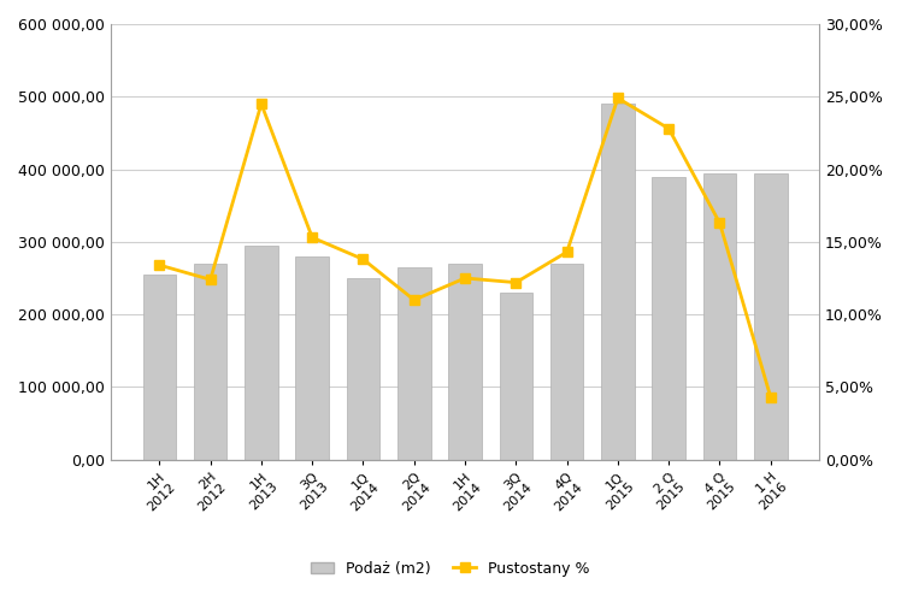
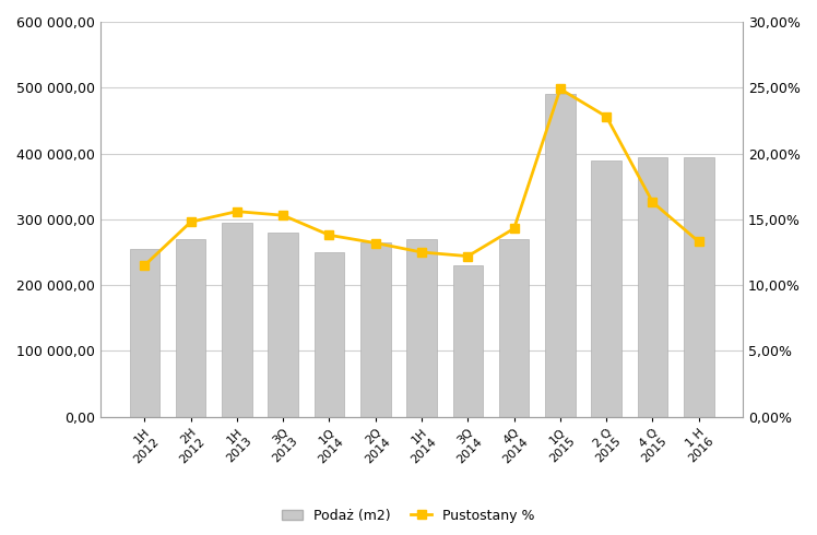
Pustostany %/1H 2012: 13,4% -> 11,5%
Pustostany %/2H 2012: 12,4% -> 14,8%
Pustostany %/1H 2013: 24,5% -> 15,6%
Pustostany %/2Q 2014: 11,0% -> 13,2%
Pustostany %/1 H 2016: 4,3% -> 13,3%
